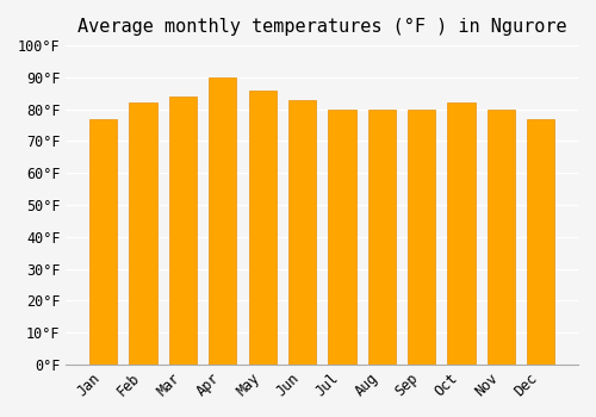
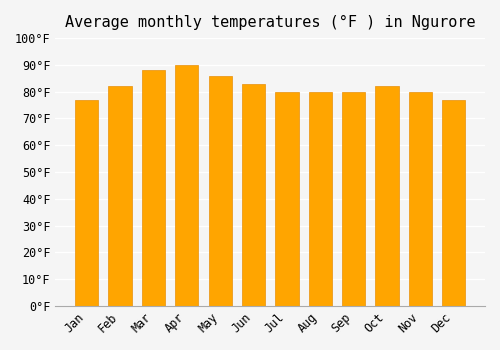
Mar: 84°F -> 88°F
